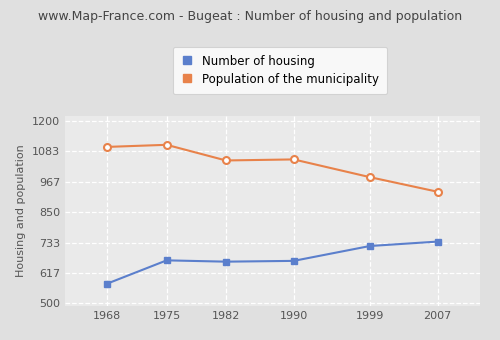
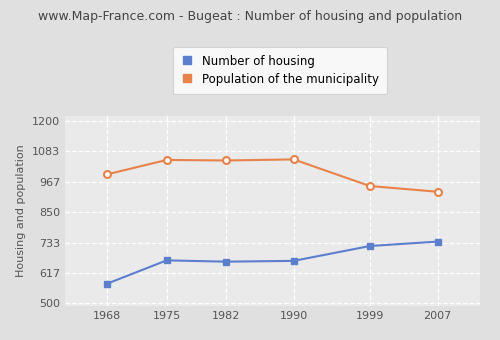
Population of the municipality/1968: 1100 -> 995
Population of the municipality/1975: 1108 -> 1050
Population of the municipality/1999: 984 -> 950
